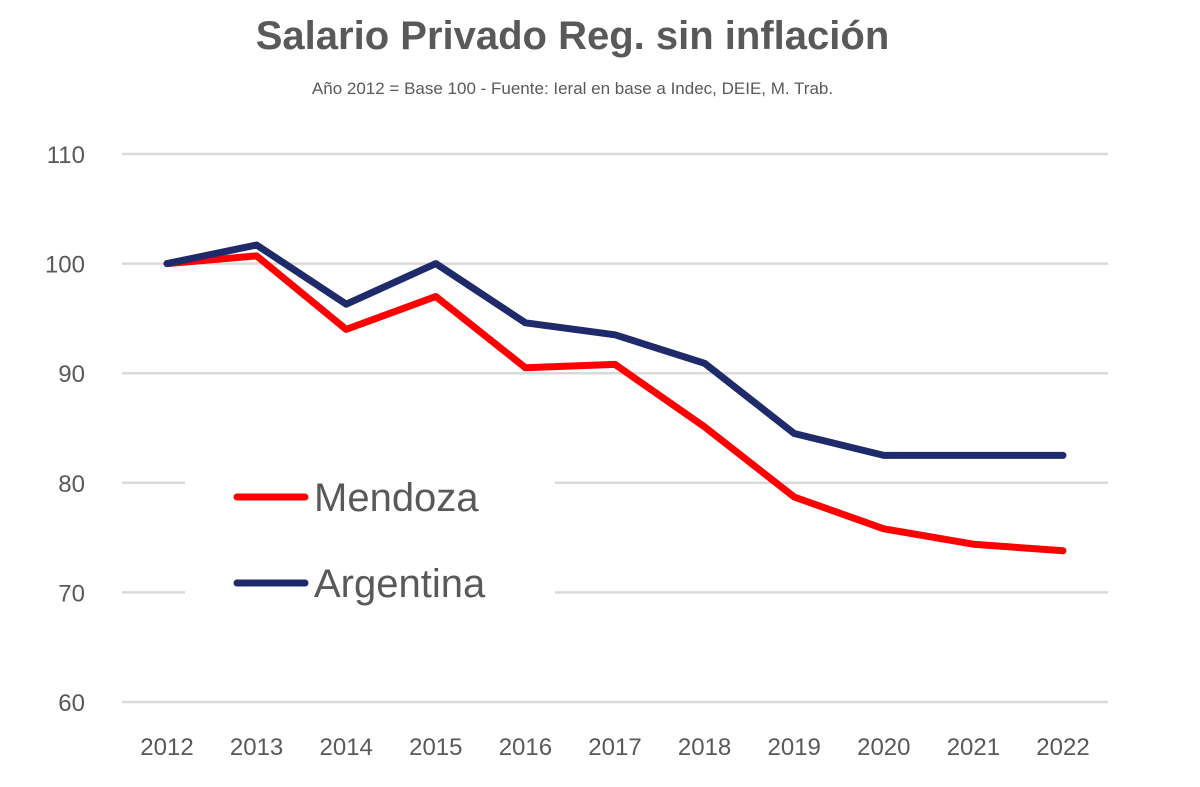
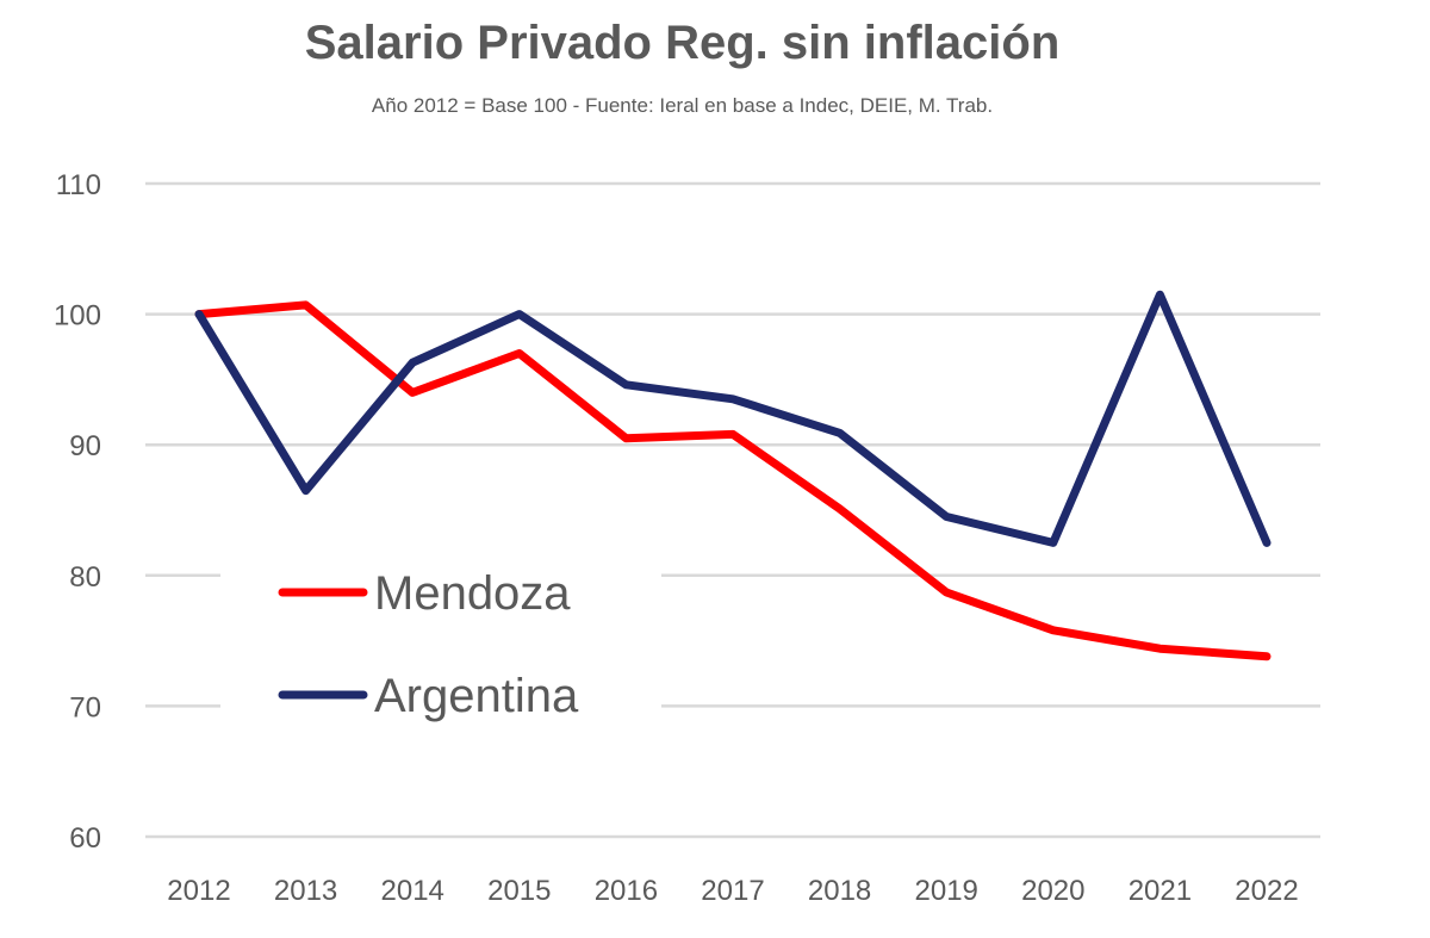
Argentina/2013: 101.7 -> 86.5
Argentina/2021: 82.5 -> 101.5
